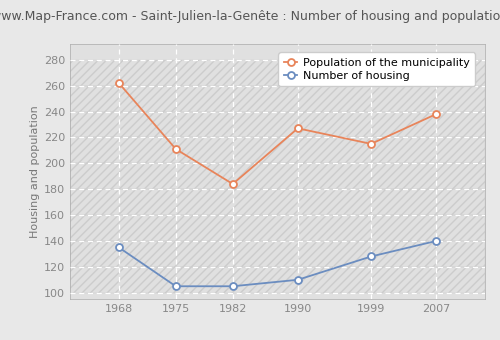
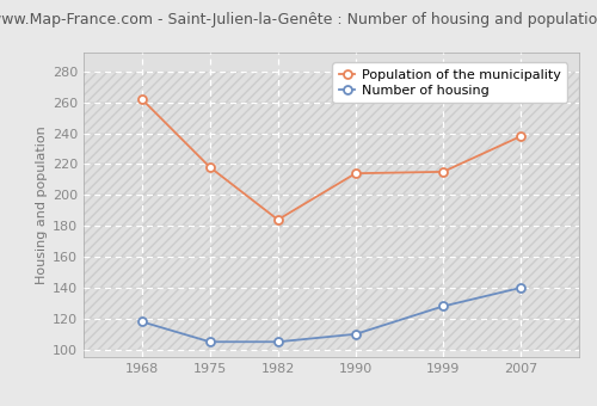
Number of housing/1968: 135 -> 118
Population of the municipality/1975: 211 -> 218
Population of the municipality/1990: 227 -> 214
